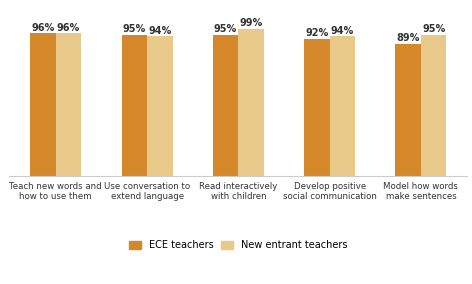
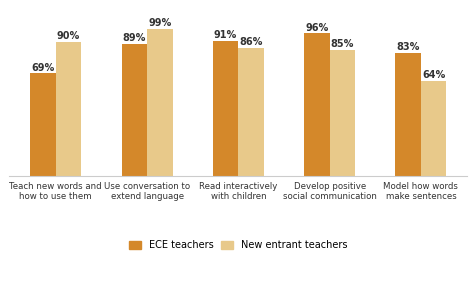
ECE teachers/Teach new words and how to use them: 96% -> 69%
New entrant teachers/Teach new words and how to use them: 96% -> 90%
ECE teachers/Use conversation to extend language: 95% -> 89%
New entrant teachers/Use conversation to extend language: 94% -> 99%
ECE teachers/Read interactively with children: 95% -> 91%
New entrant teachers/Read interactively with children: 99% -> 86%
ECE teachers/Develop positive social communication: 92% -> 96%
New entrant teachers/Develop positive social communication: 94% -> 85%
ECE teachers/Model how words make sentences: 89% -> 83%
New entrant teachers/Model how words make sentences: 95% -> 64%
